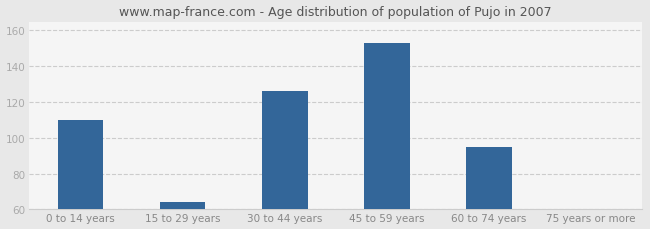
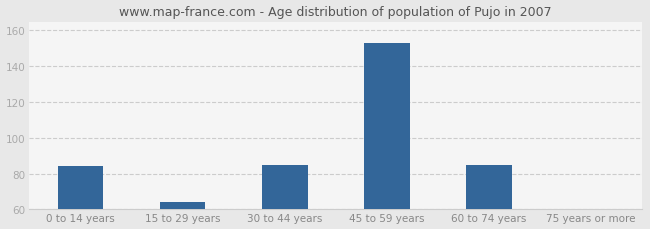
0 to 14 years: 110 -> 84
30 to 44 years: 126 -> 85
60 to 74 years: 95 -> 85
